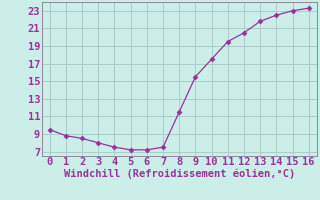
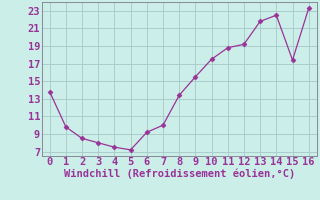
0: 9.5 -> 13.8
1: 8.8 -> 9.8
6: 7.2 -> 9.2
7: 7.5 -> 10.0
8: 11.5 -> 13.4
11: 19.5 -> 18.8
12: 20.5 -> 19.2
15: 23.0 -> 17.4
